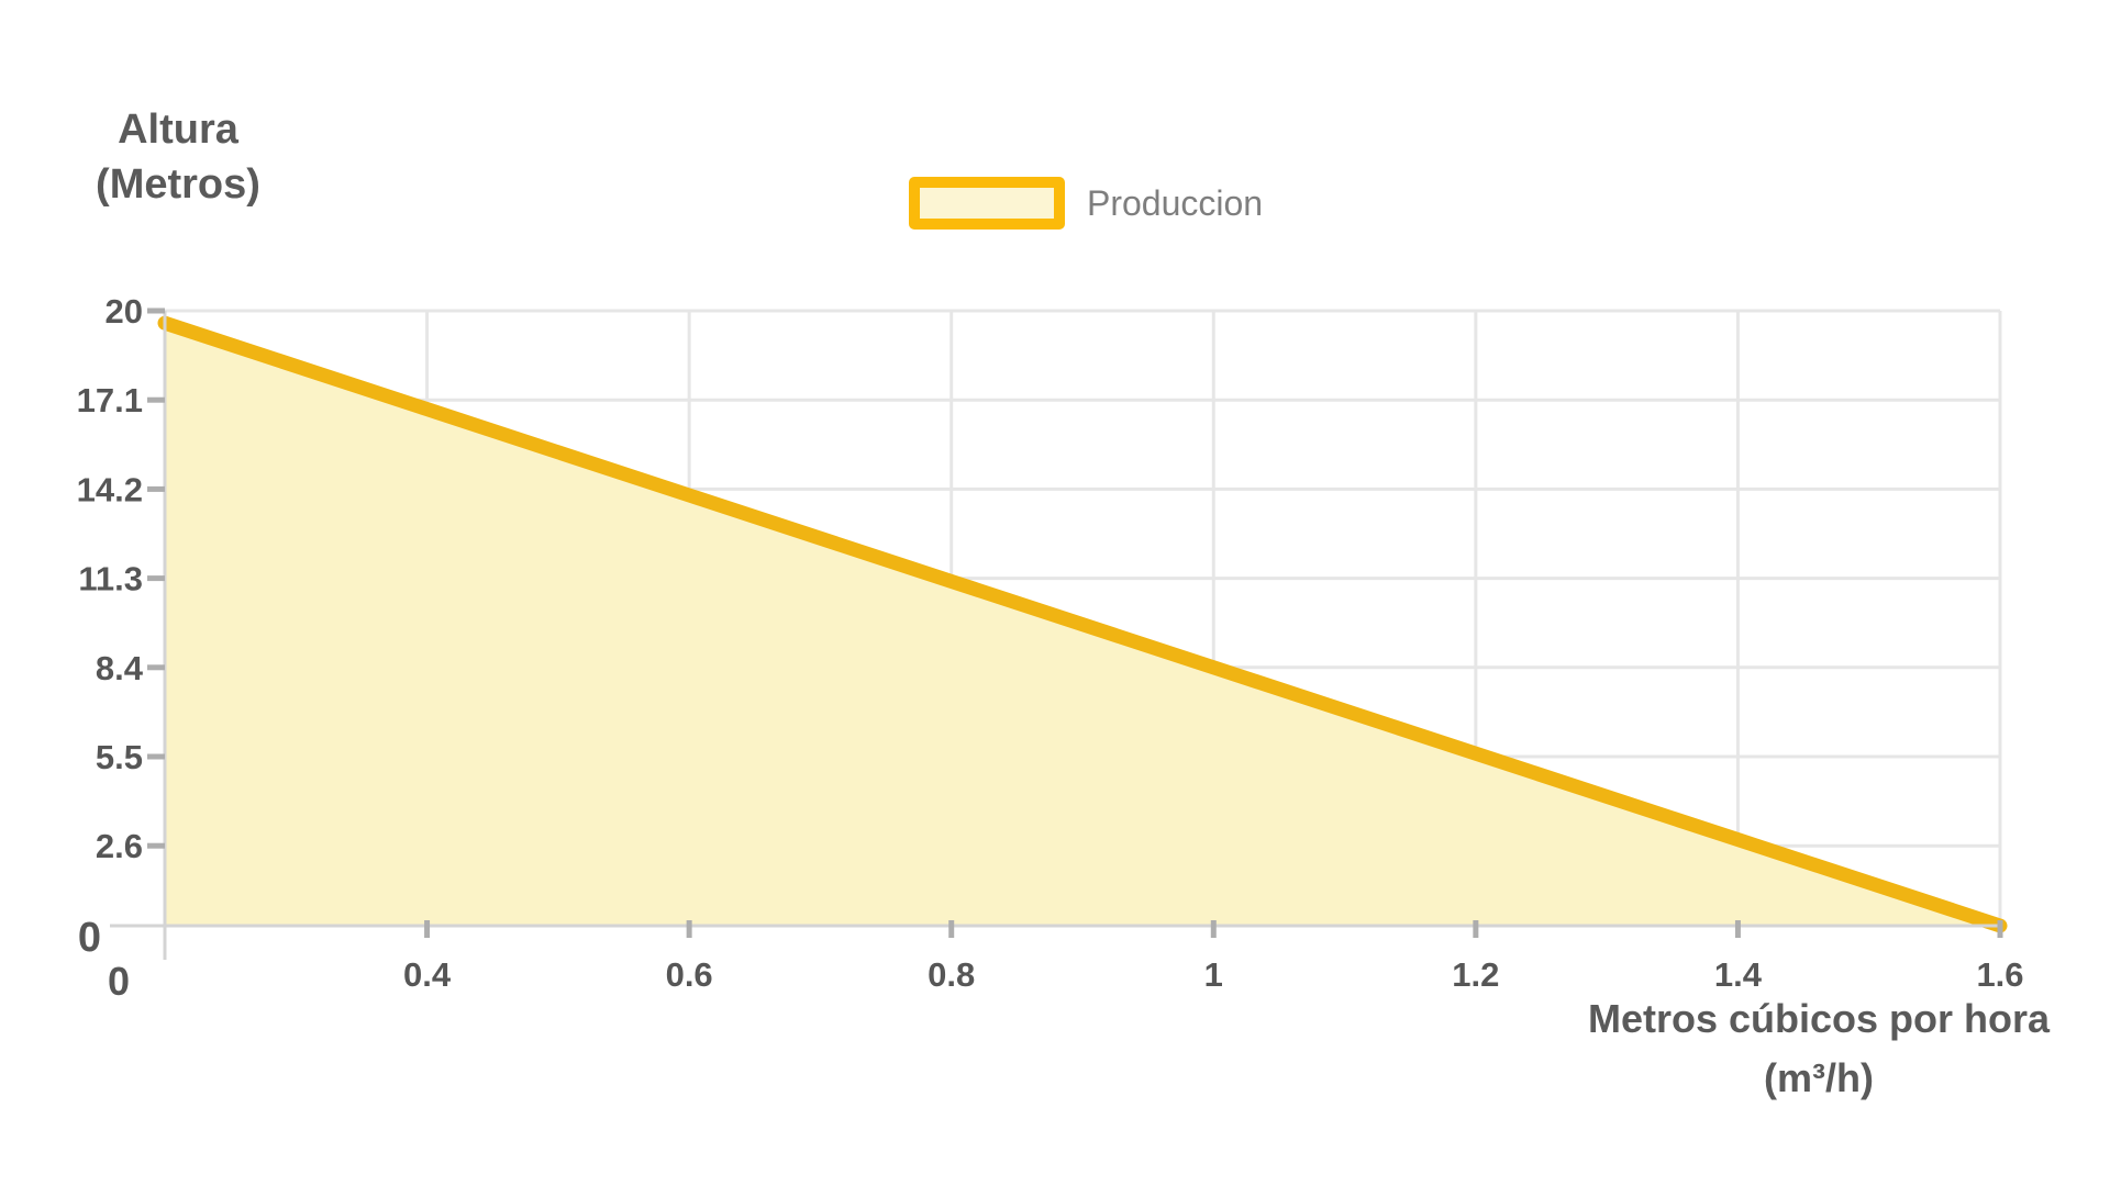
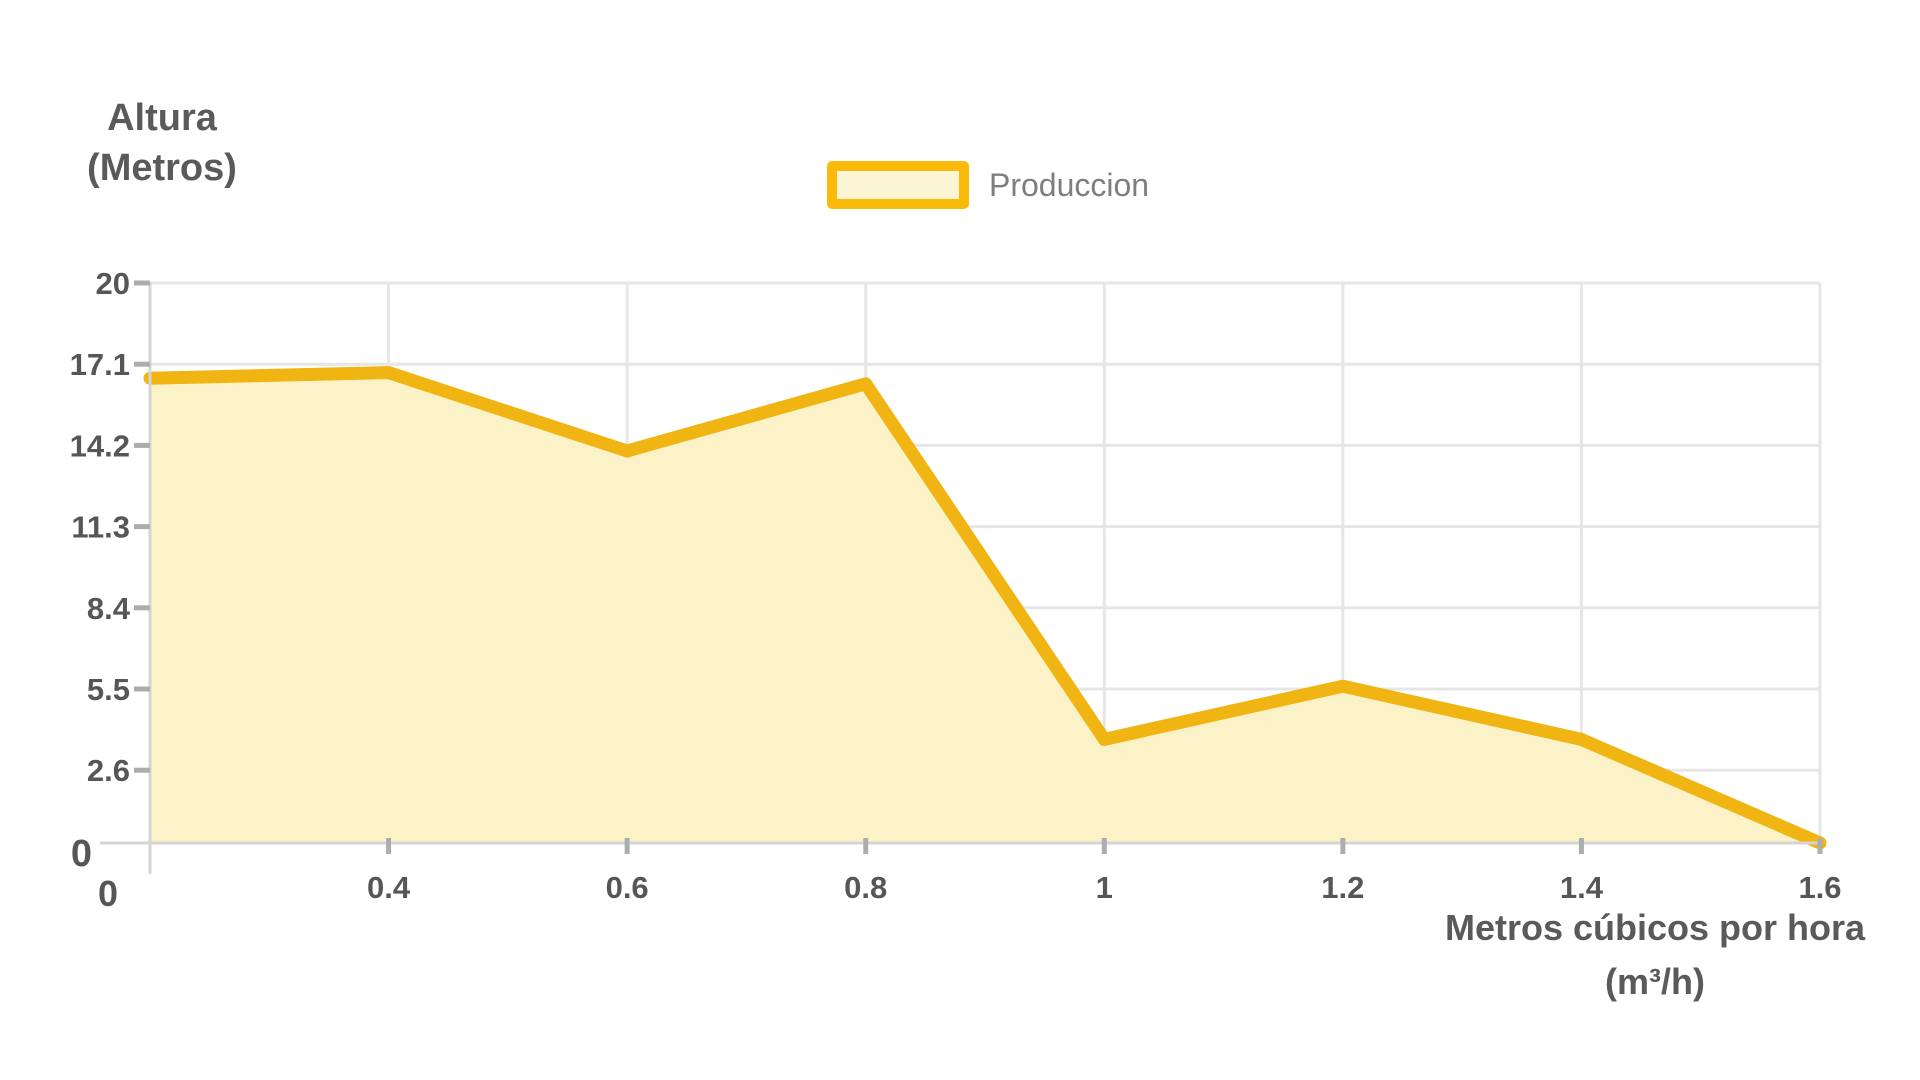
0: 19.6 -> 16.6
0.8: 11.2 -> 16.4
1: 8.4 -> 3.7
1.4: 2.8 -> 3.7
